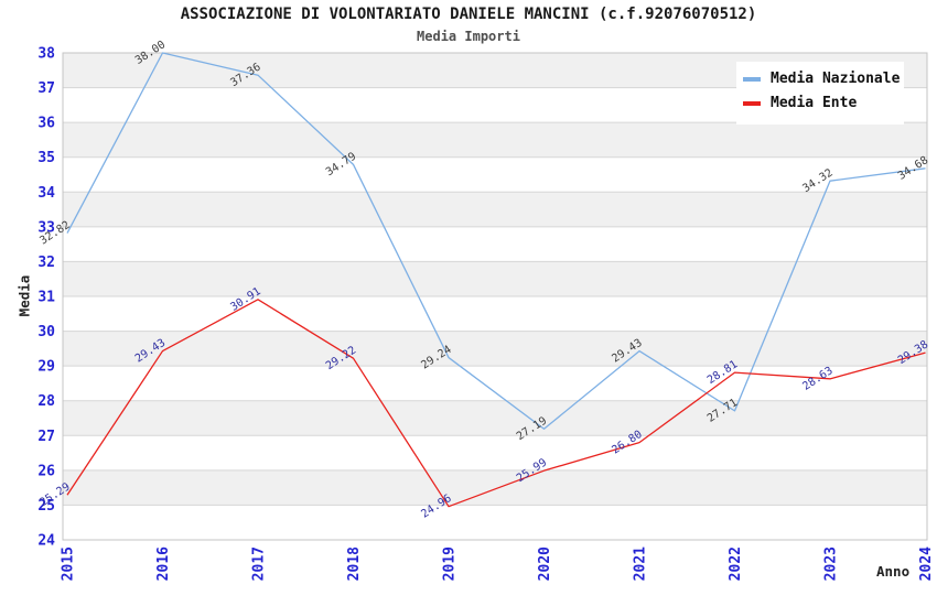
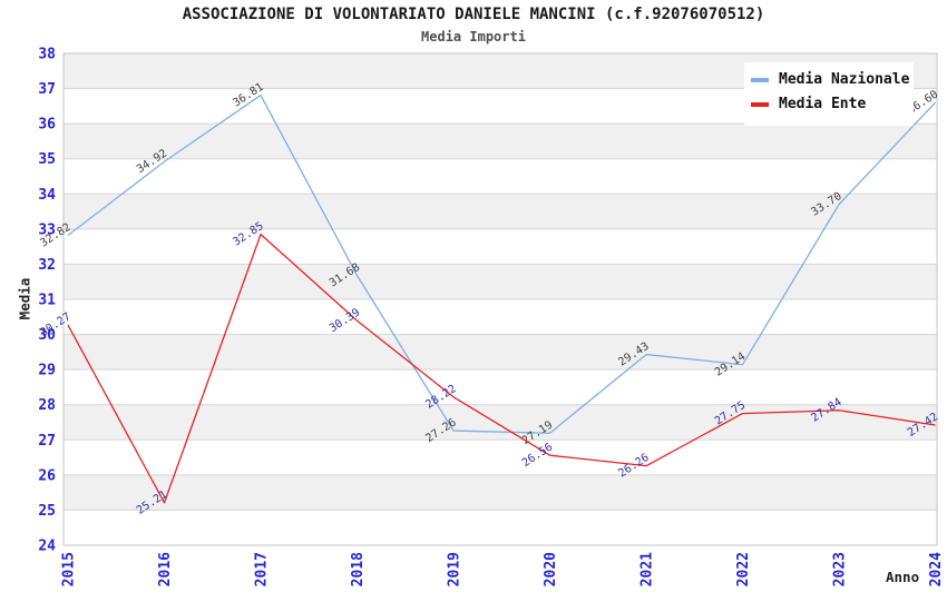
Media Ente/2015: 25.29 -> 30.27
Media Nazionale/2016: 38.00 -> 34.92
Media Ente/2016: 29.43 -> 25.21
Media Nazionale/2017: 37.36 -> 36.81
Media Ente/2017: 30.91 -> 32.85
Media Nazionale/2018: 34.79 -> 31.68
Media Ente/2018: 29.22 -> 30.39
Media Nazionale/2019: 29.24 -> 27.26
Media Ente/2019: 24.96 -> 28.22
Media Ente/2020: 25.99 -> 26.56
Media Ente/2021: 26.80 -> 26.26
Media Nazionale/2022: 27.71 -> 29.14
Media Ente/2022: 28.81 -> 27.75
Media Nazionale/2023: 34.32 -> 33.70
Media Ente/2023: 28.63 -> 27.84
Media Nazionale/2024: 34.68 -> 36.60
Media Ente/2024: 29.38 -> 27.42
